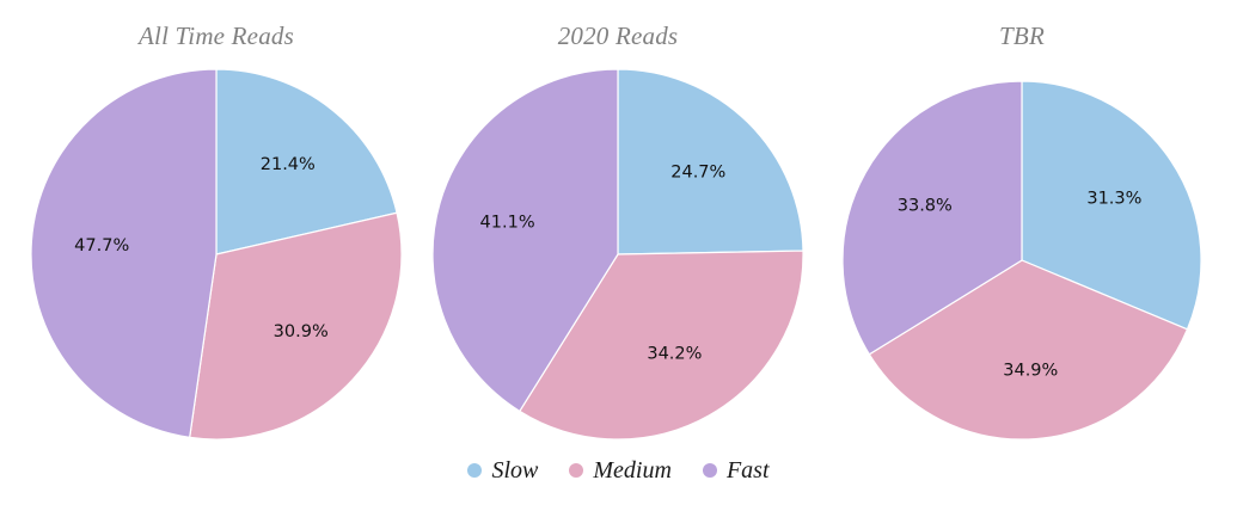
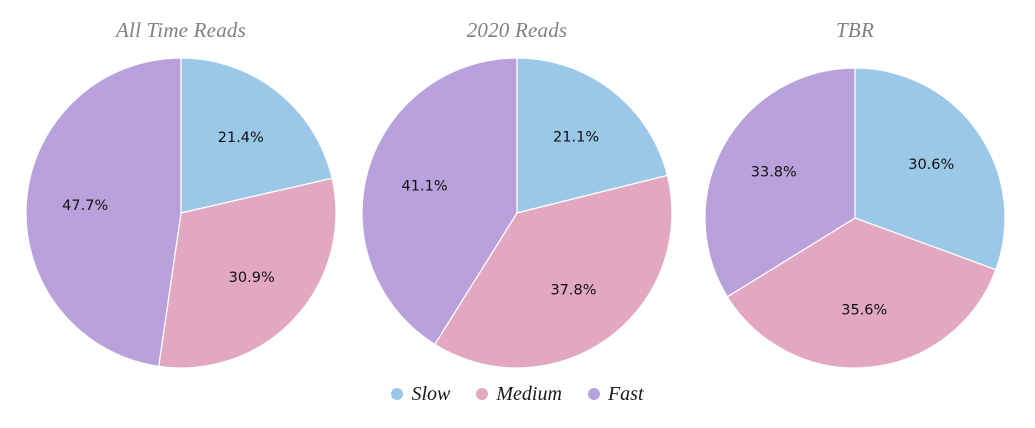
2020 Reads/Slow: 24.7% -> 21.1%
2020 Reads/Medium: 34.2% -> 37.8%
TBR/Slow: 31.3% -> 30.6%
TBR/Medium: 34.9% -> 35.6%
